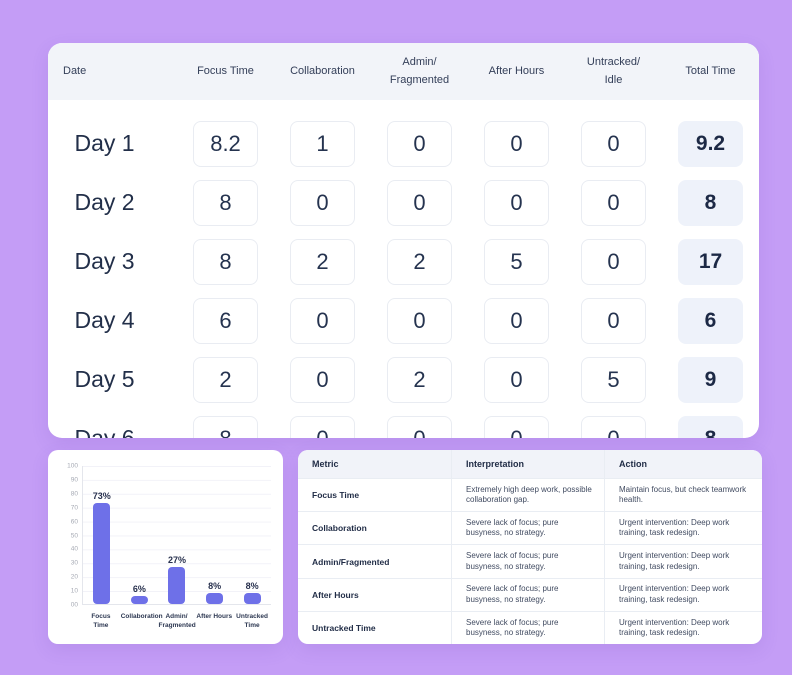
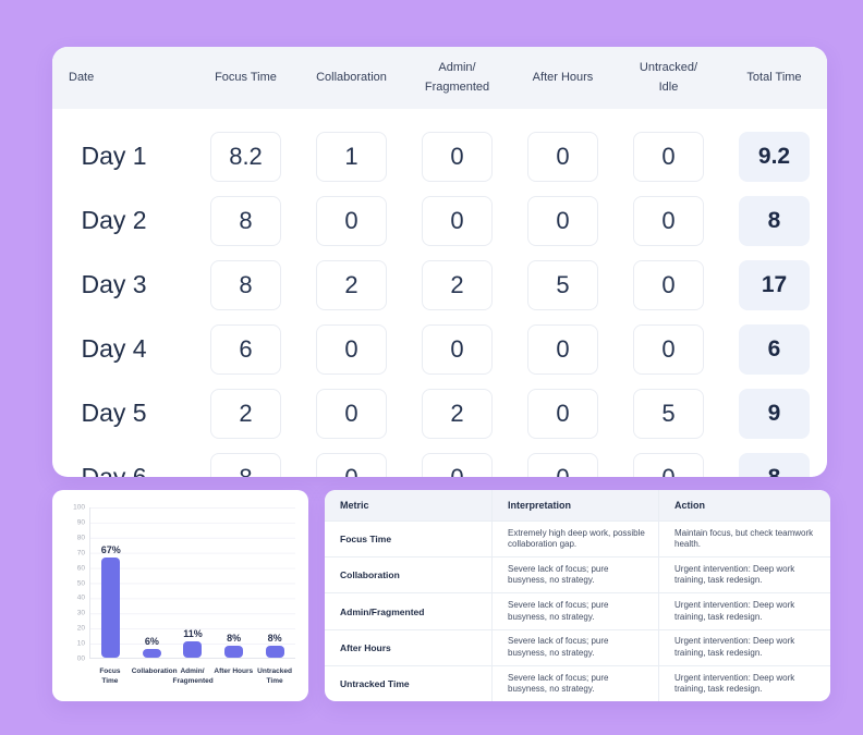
Focus Time: 73% -> 67%
Admin/ Fragmented: 27% -> 11%
